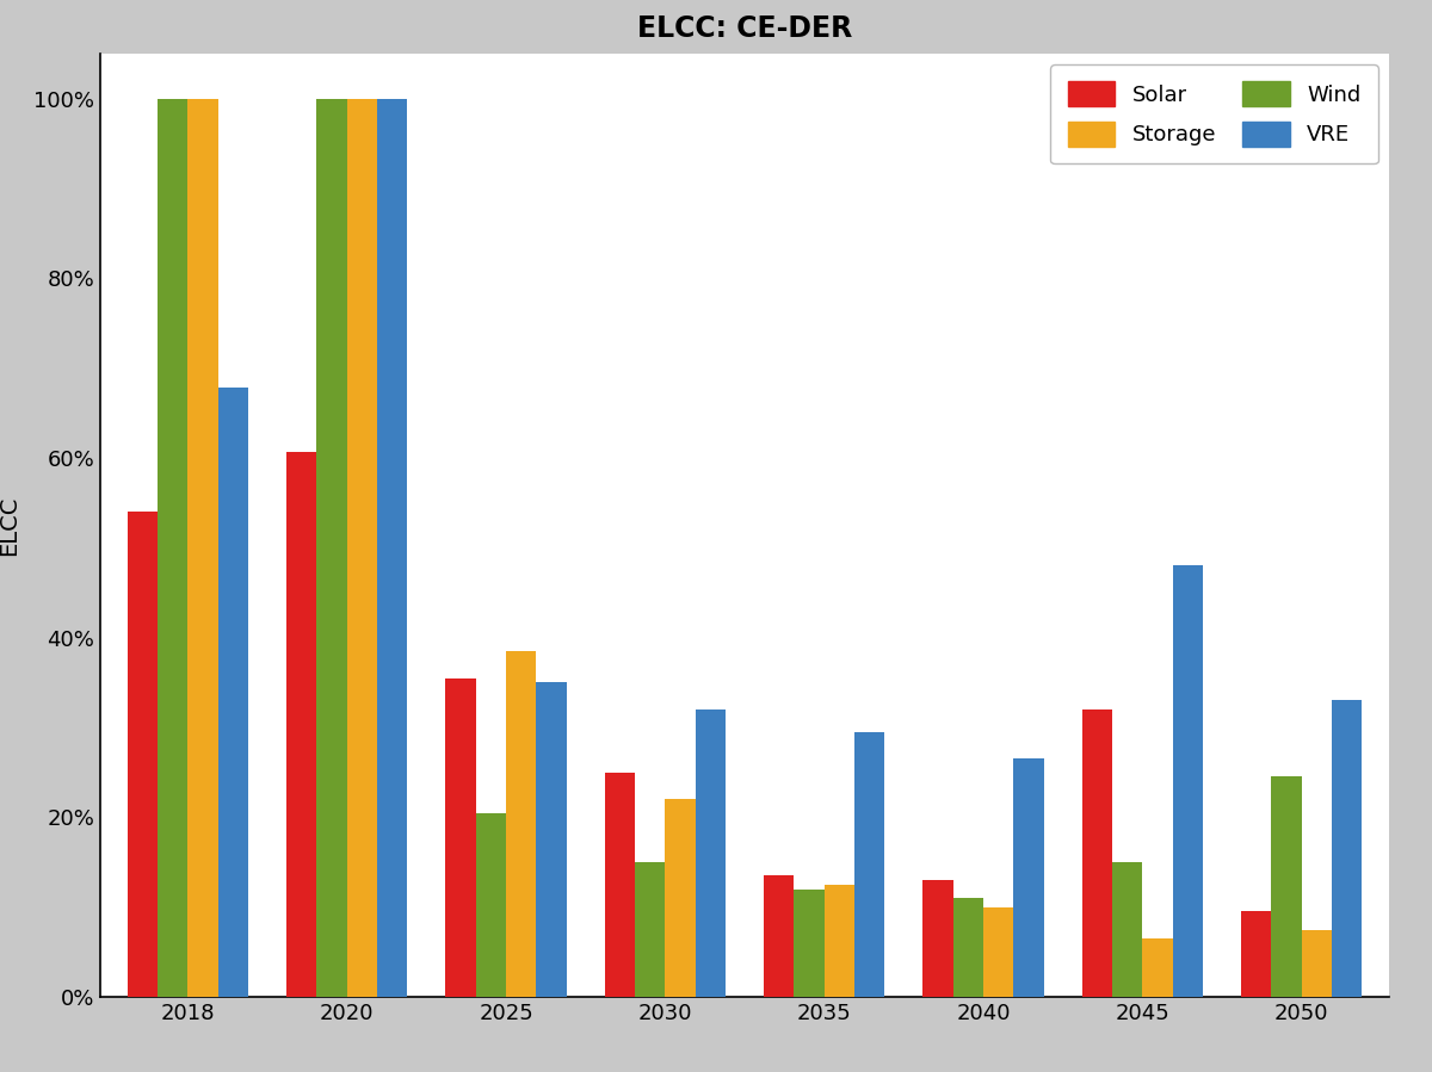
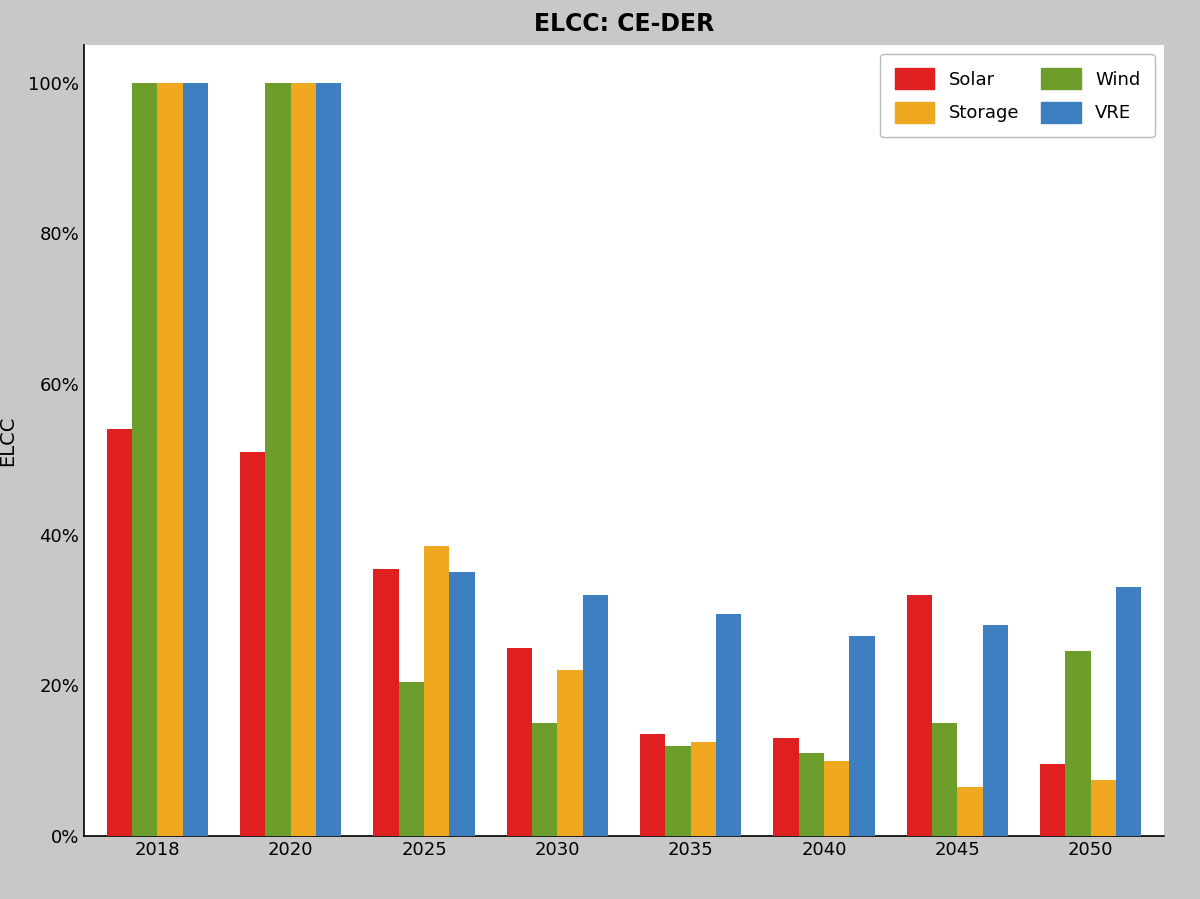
VRE/2018: 67.8% -> 100.0%
Solar/2020: 60.6% -> 51.0%
VRE/2045: 48.0% -> 28.0%
